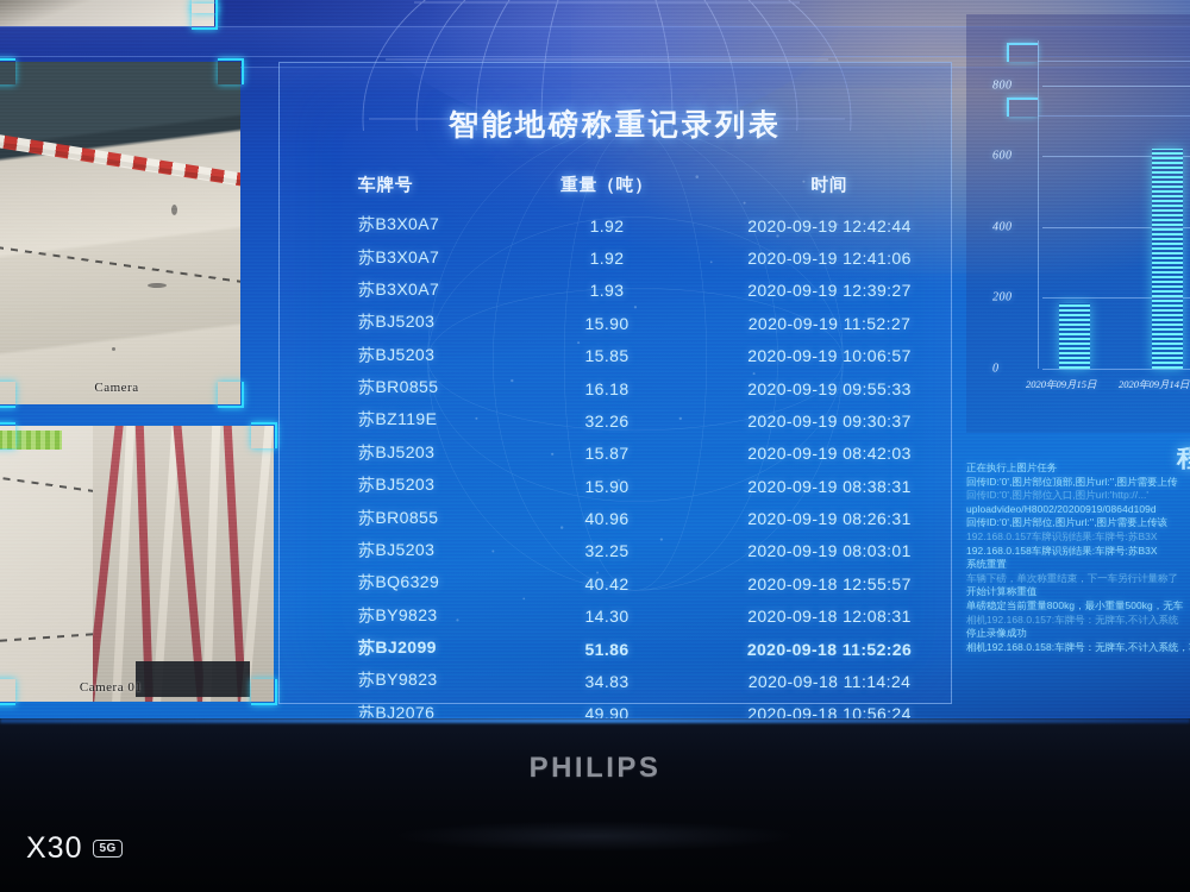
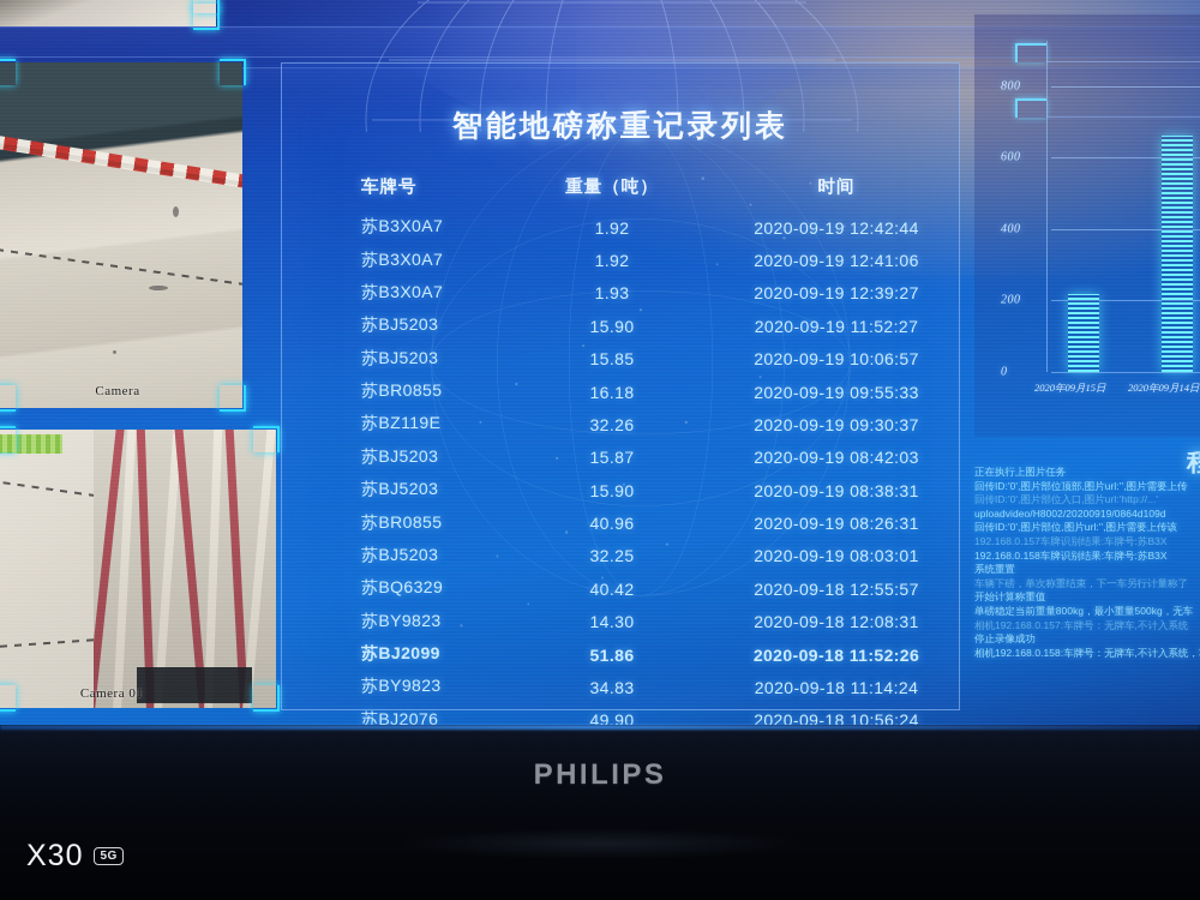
2020年09月15日: 180 -> 220
2020年09月14日: 620 -> 660
